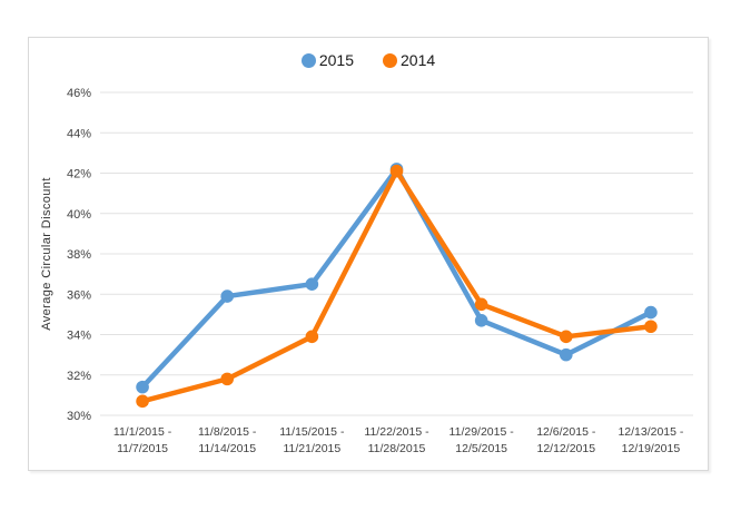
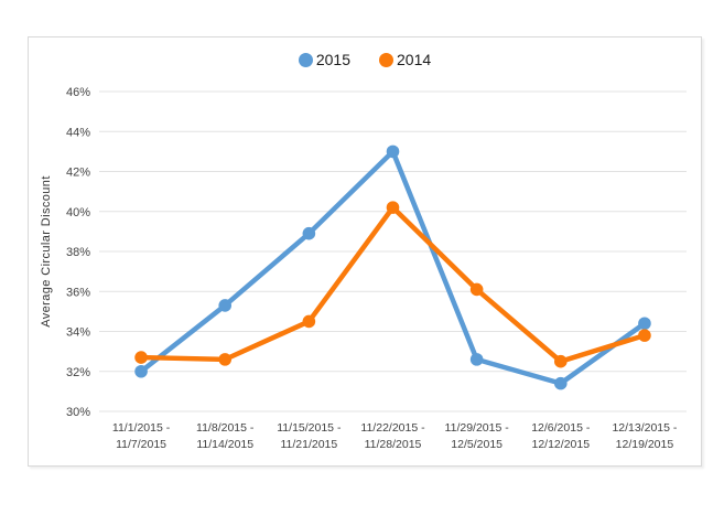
2015/11/1/2015 - 11/7/2015: 31.4% -> 32.0%
2014/11/1/2015 - 11/7/2015: 30.7% -> 32.7%
2015/11/8/2015 - 11/14/2015: 35.9% -> 35.3%
2014/11/8/2015 - 11/14/2015: 31.8% -> 32.6%
2015/11/15/2015 - 11/21/2015: 36.5% -> 38.9%
2014/11/15/2015 - 11/21/2015: 33.9% -> 34.5%
2015/11/22/2015 - 11/28/2015: 42.2% -> 43.0%
2014/11/22/2015 - 11/28/2015: 42.1% -> 40.2%
2015/11/29/2015 - 12/5/2015: 34.7% -> 32.6%
2014/11/29/2015 - 12/5/2015: 35.5% -> 36.1%
2015/12/6/2015 - 12/12/2015: 33.0% -> 31.4%
2014/12/6/2015 - 12/12/2015: 33.9% -> 32.5%
2015/12/13/2015 - 12/19/2015: 35.1% -> 34.4%
2014/12/13/2015 - 12/19/2015: 34.4% -> 33.8%
